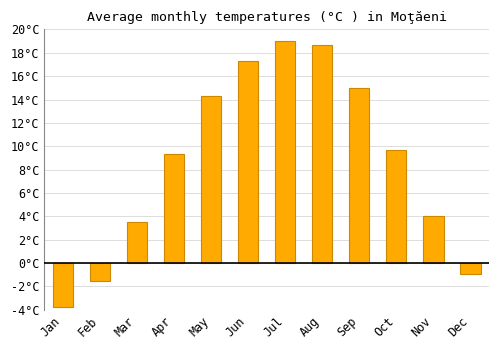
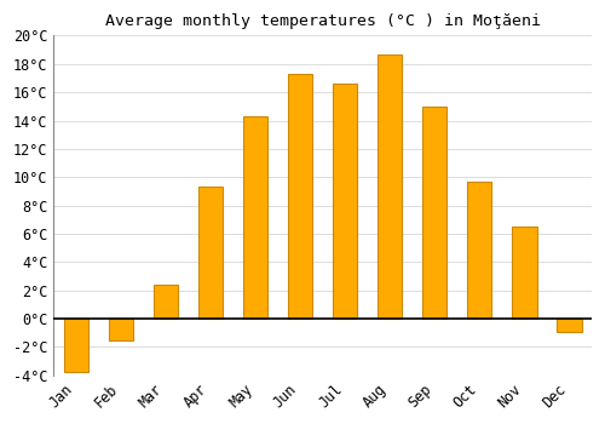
Mar: 3.5°C -> 2.4°C
Jul: 19.0°C -> 16.6°C
Nov: 4.0°C -> 6.5°C
